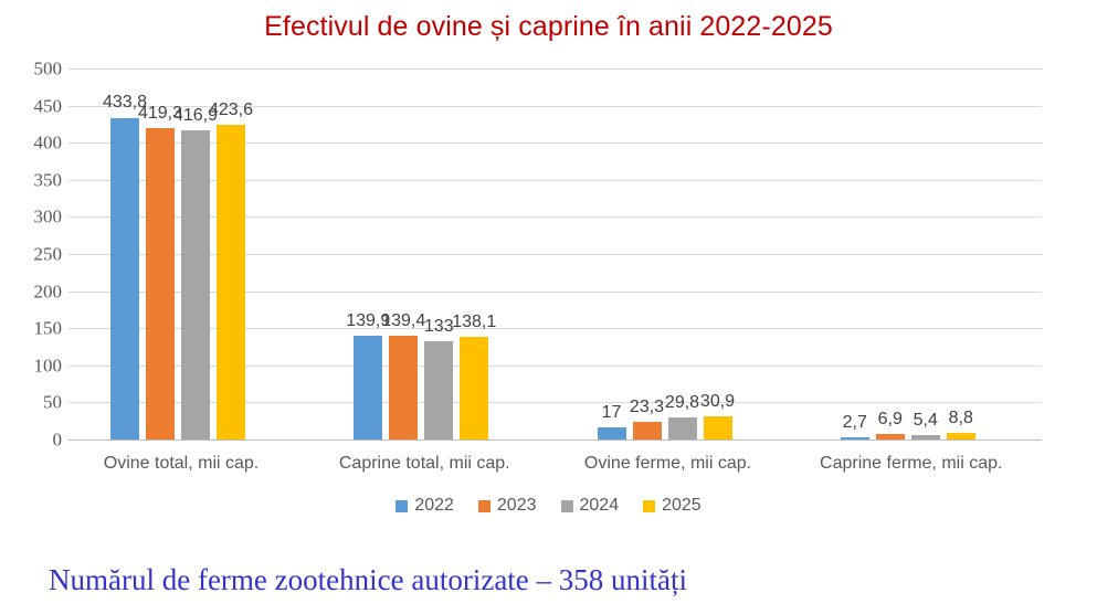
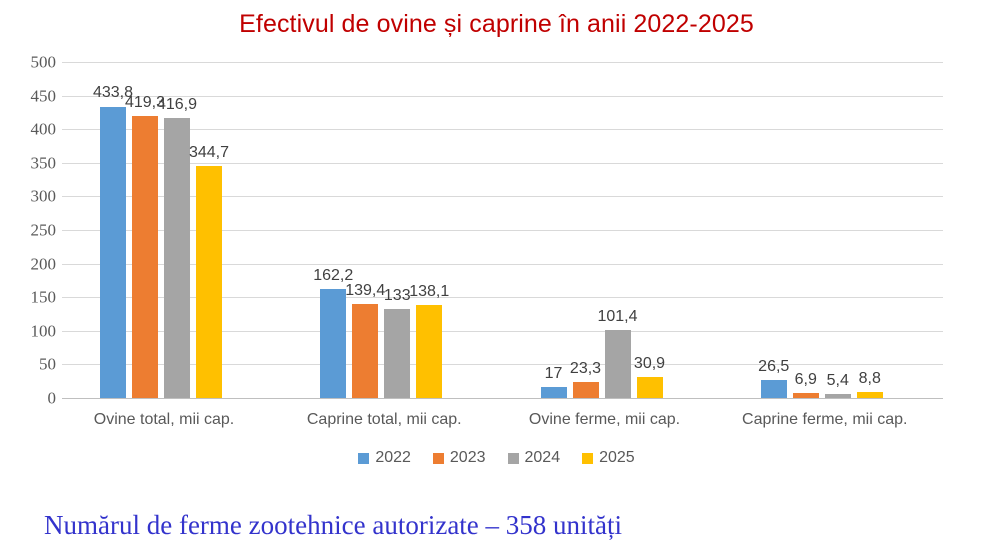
2025/Ovine total, mii cap.: 423,6 -> 344,7
2022/Caprine total, mii cap.: 139,9 -> 162,2
2024/Ovine ferme, mii cap.: 29,8 -> 101,4
2022/Caprine ferme, mii cap.: 2,7 -> 26,5
